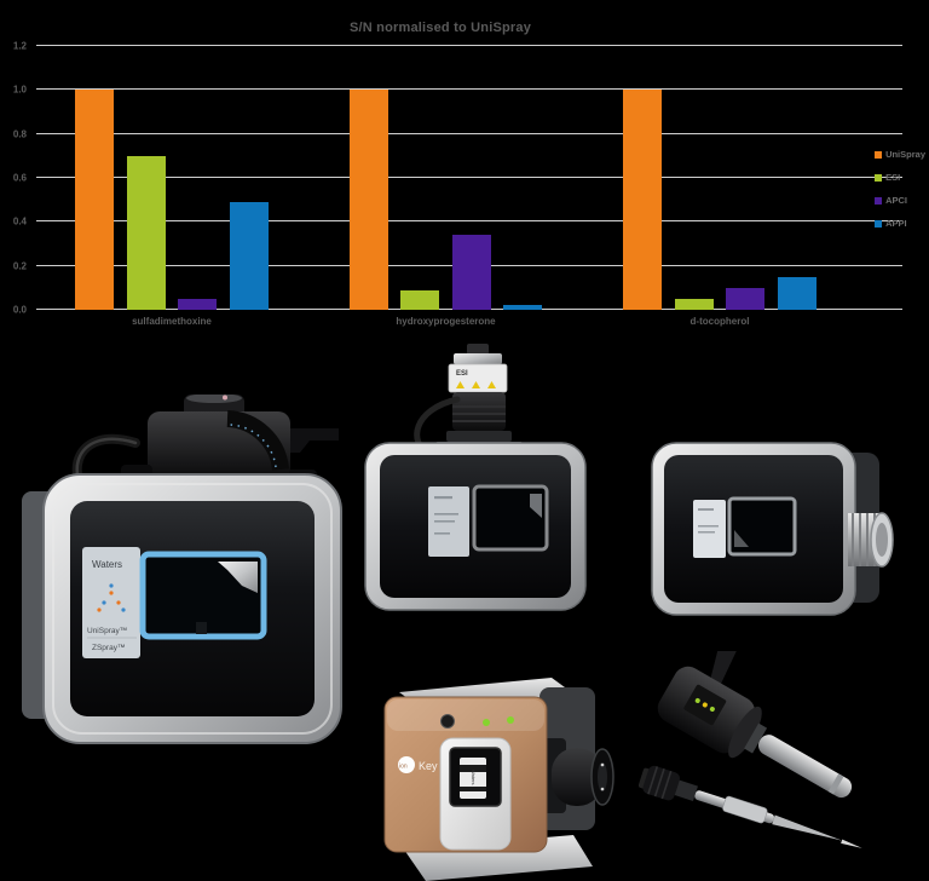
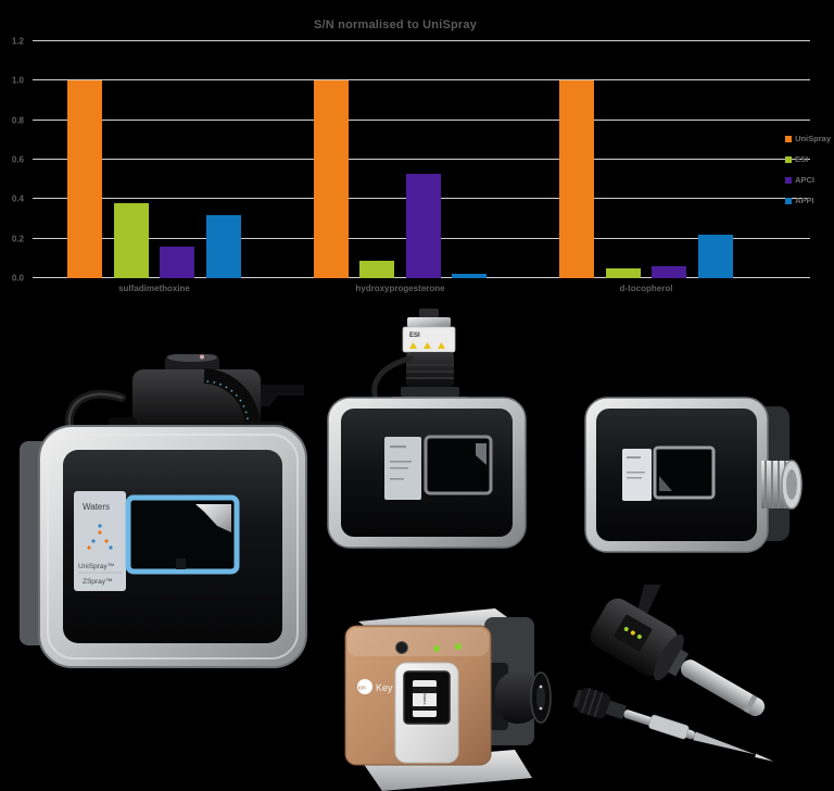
ESI/sulfadimethoxine: 0.70 -> 0.38
APCI/sulfadimethoxine: 0.05 -> 0.16
APPI/sulfadimethoxine: 0.49 -> 0.32
APCI/hydroxyprogesterone: 0.34 -> 0.53
APCI/d-tocopherol: 0.10 -> 0.06
APPI/d-tocopherol: 0.15 -> 0.22
